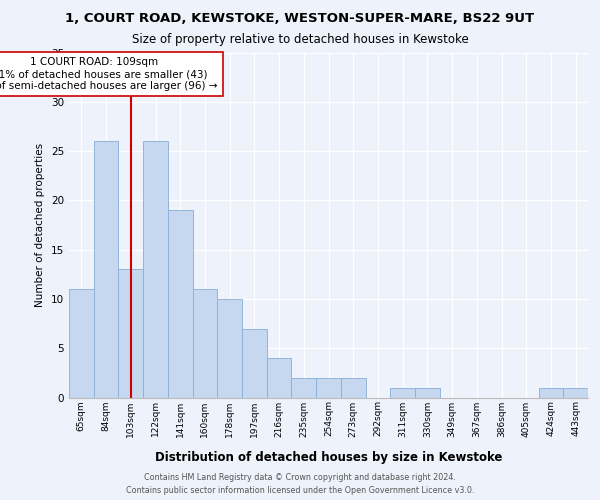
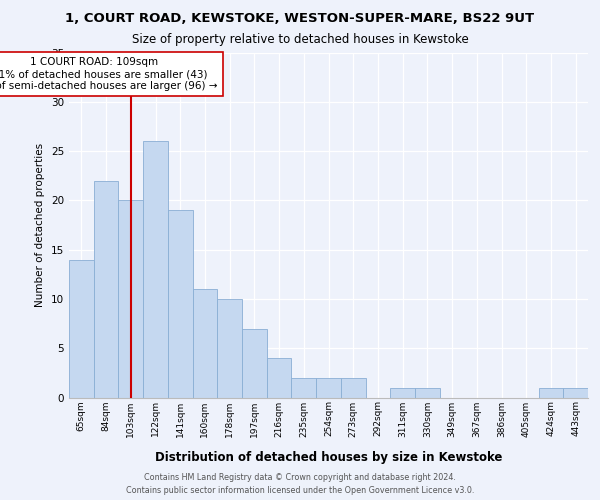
65sqm: 11 -> 14
84sqm: 26 -> 22
103sqm: 13 -> 20
